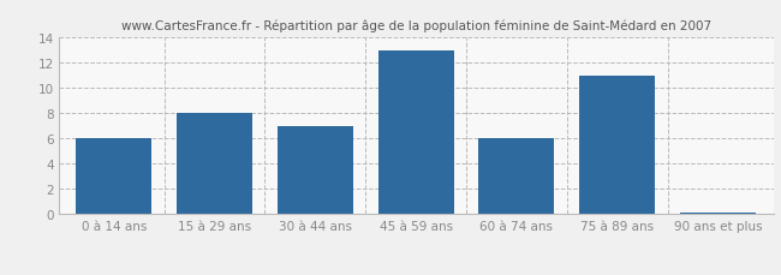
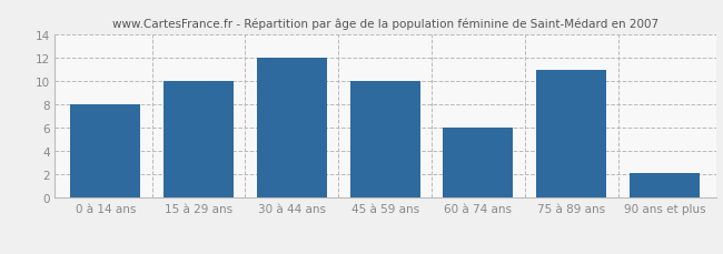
0 à 14 ans: 6.0 -> 8.0
15 à 29 ans: 8.0 -> 10.0
30 à 44 ans: 7.0 -> 12.0
45 à 59 ans: 13.0 -> 10.0
90 ans et plus: 0.1 -> 2.1
